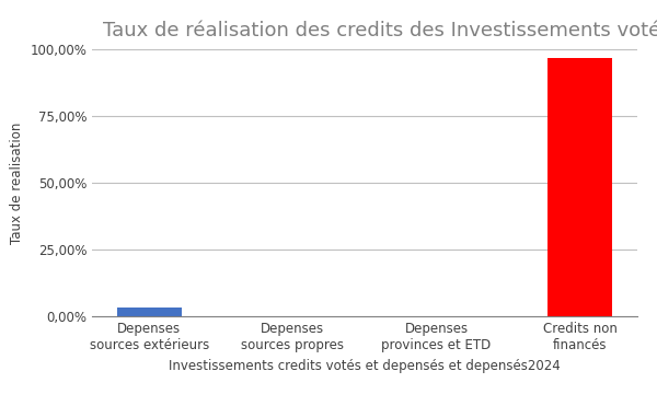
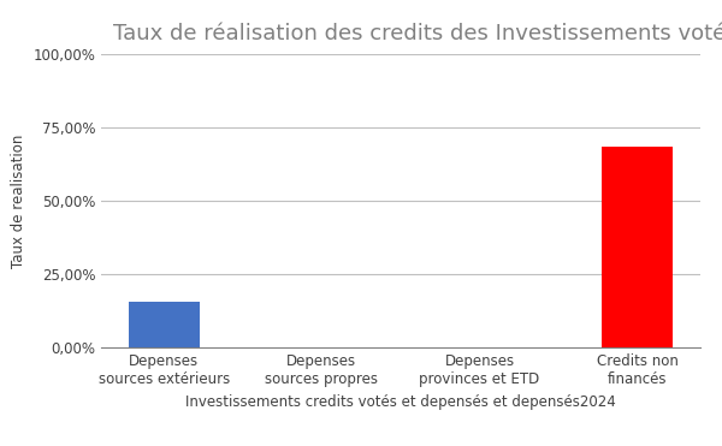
Depenses sources extérieurs: 3,5% -> 15,5%
Credits non financés: 96,5% -> 68,5%
